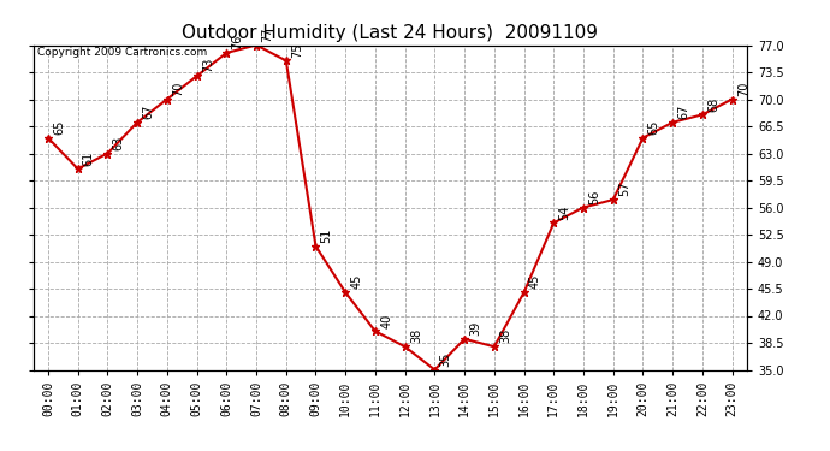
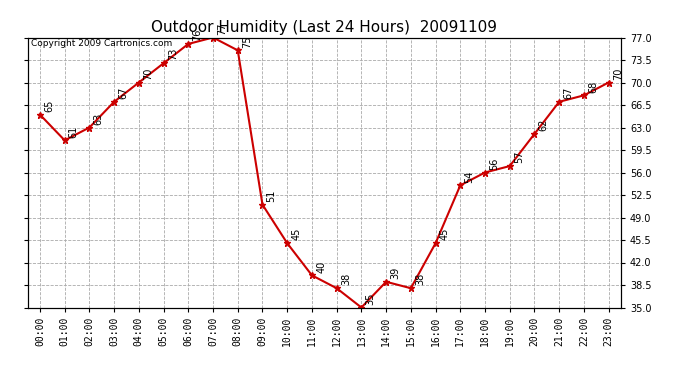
20:00: 65 -> 62
